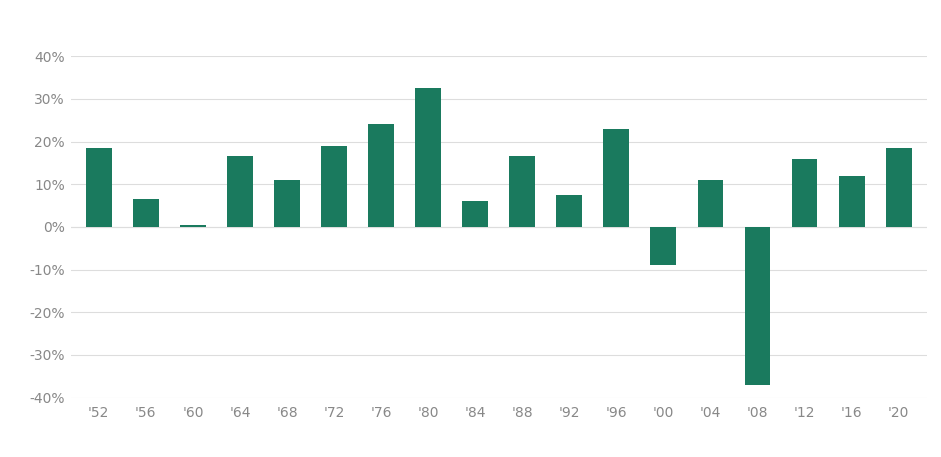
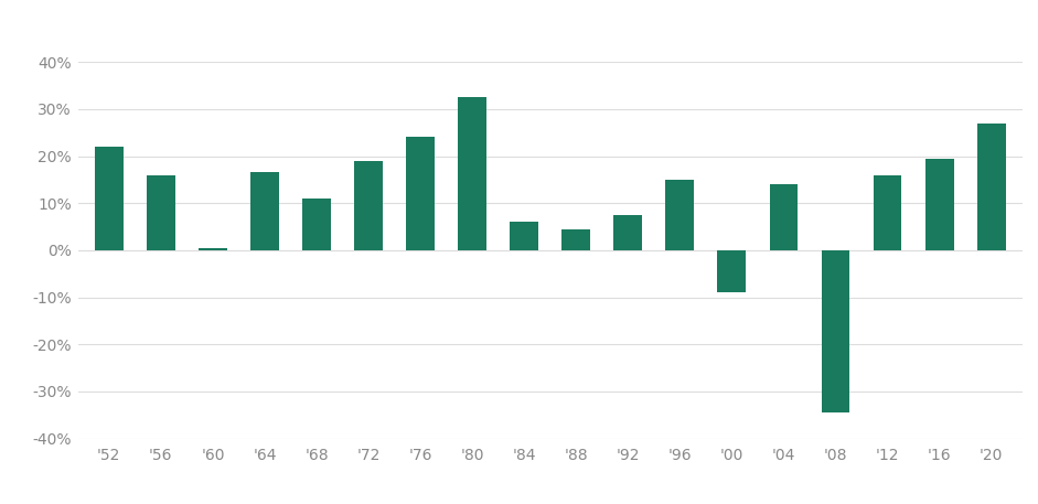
'52: 18.5% -> 22.0%
'56: 6.5% -> 16.0%
'88: 16.5% -> 4.5%
'96: 23.0% -> 15.0%
'04: 11.0% -> 14.0%
'08: -37.0% -> -34.5%
'16: 12.0% -> 19.5%
'20: 18.5% -> 27.0%
